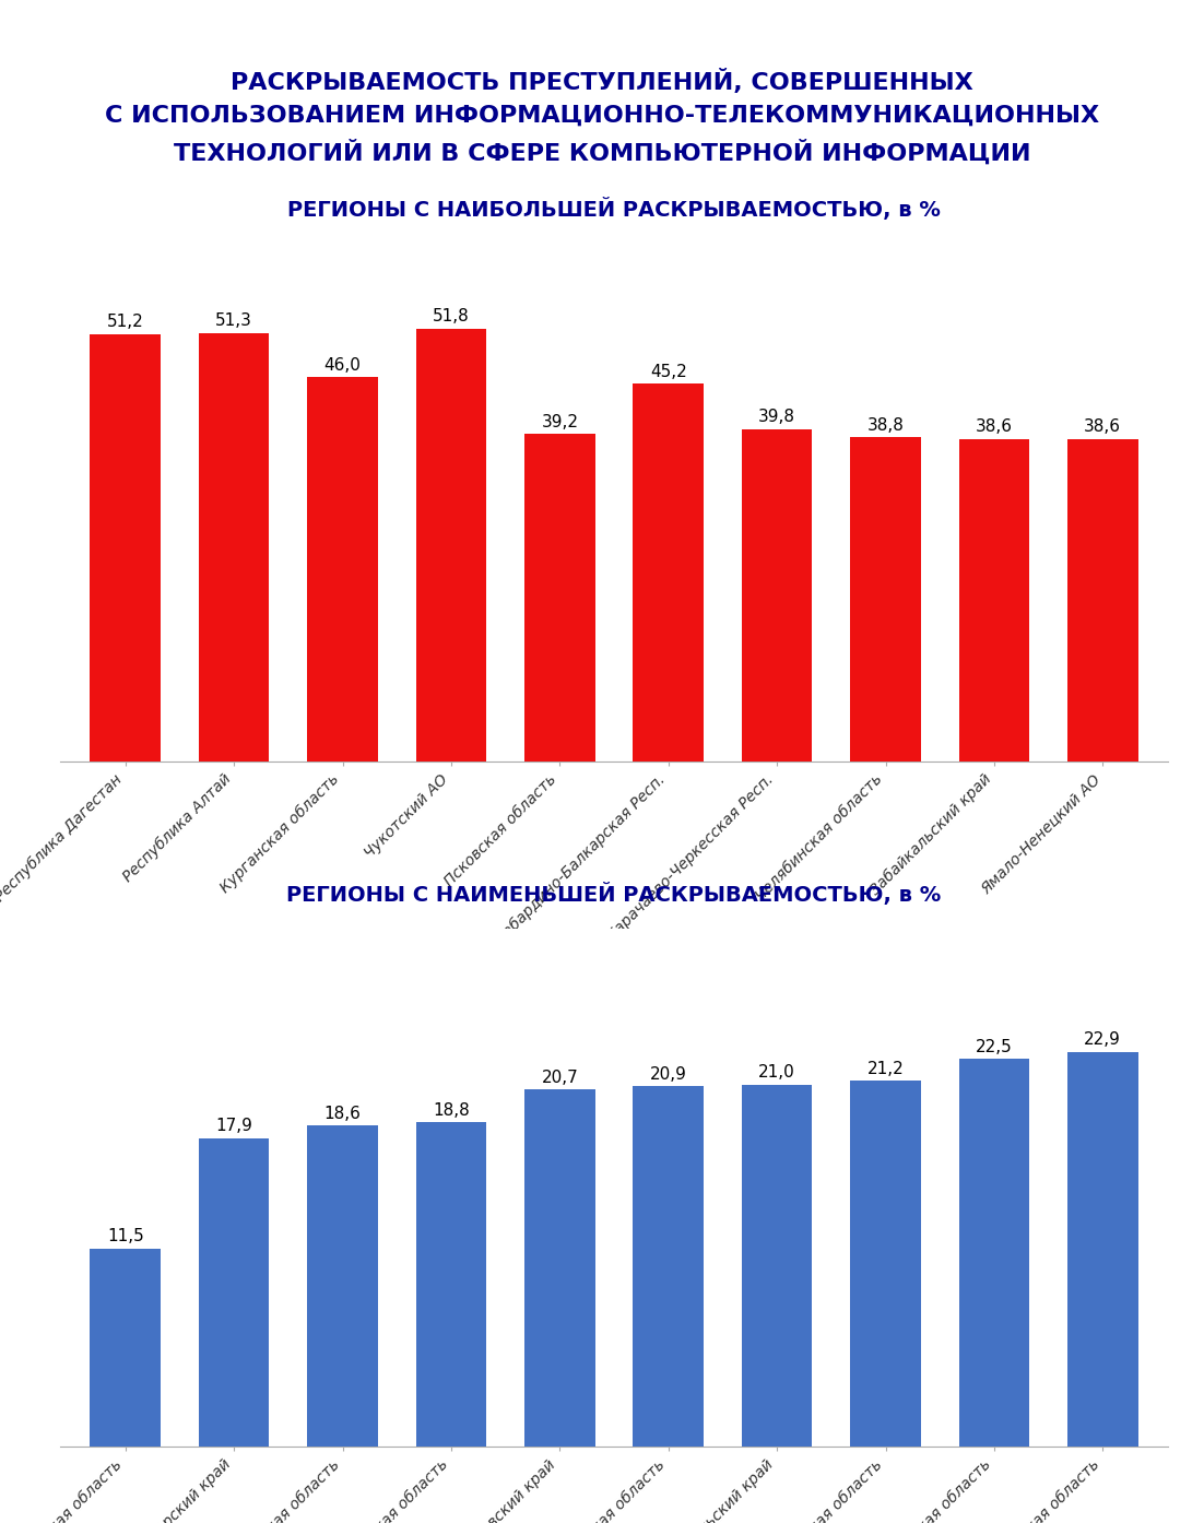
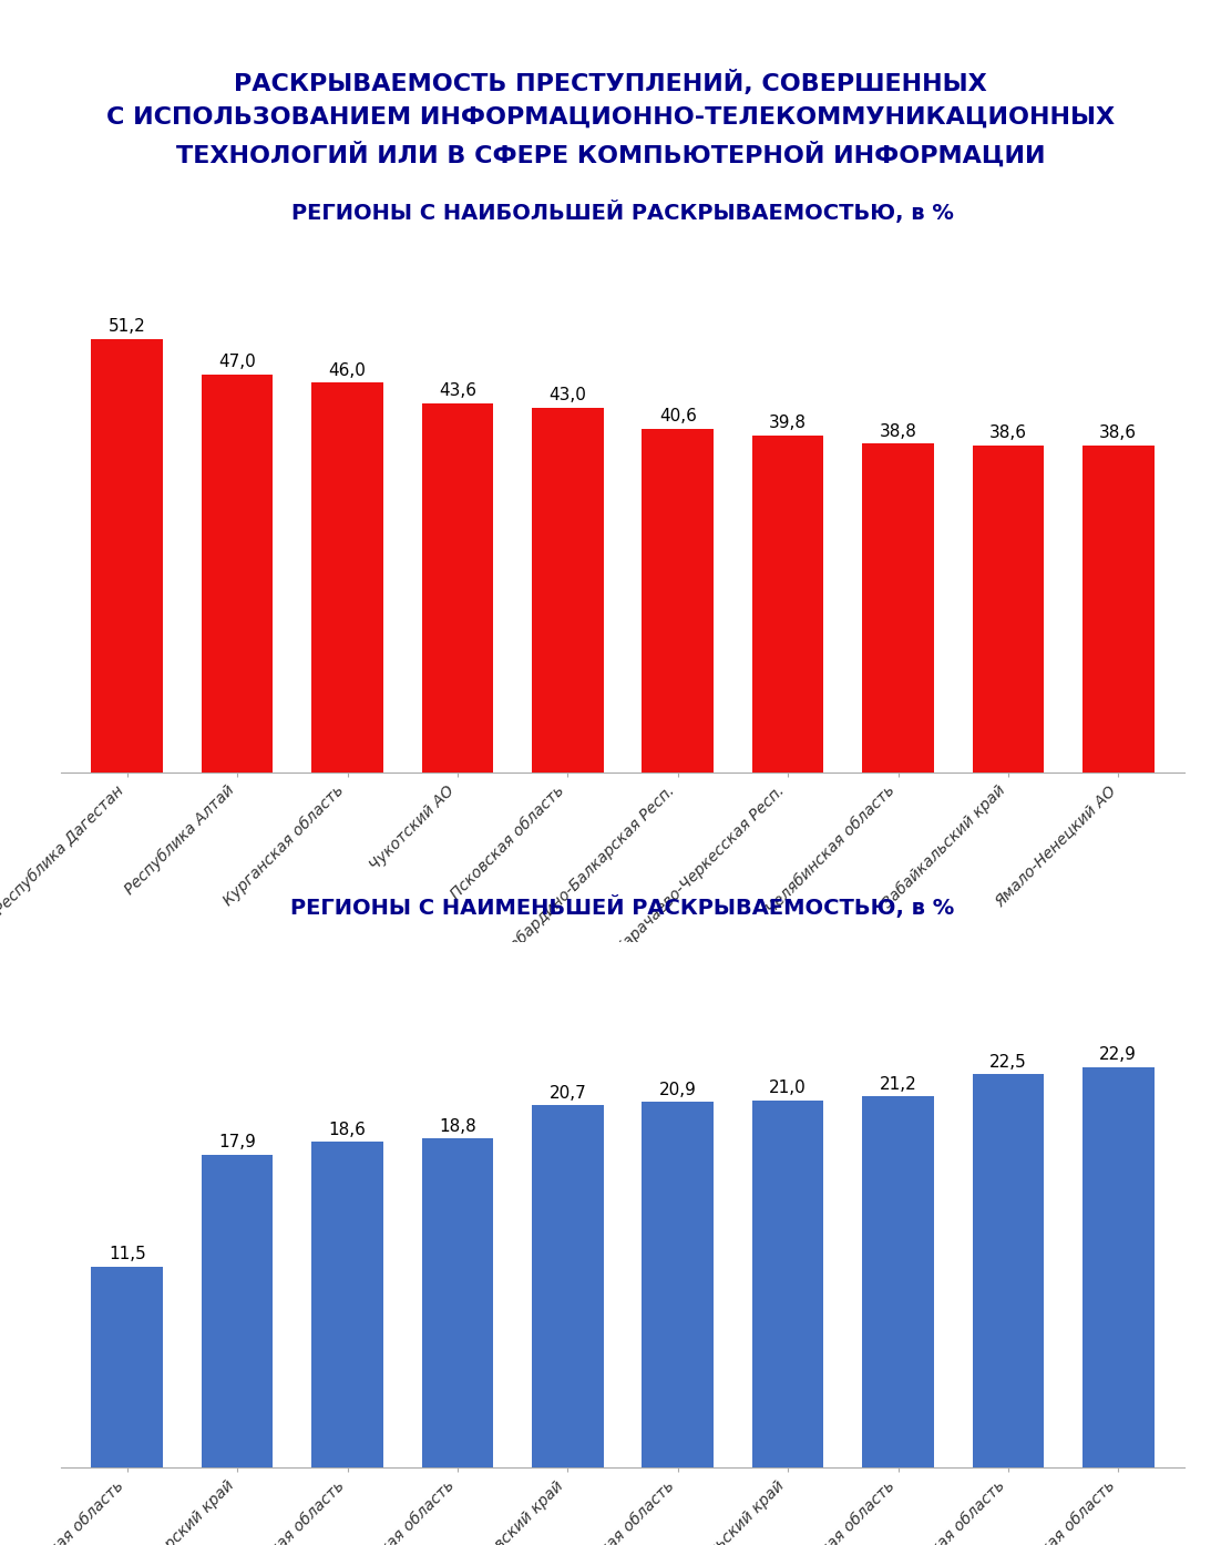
РЕГИОНЫ С НАИБОЛЬШЕЙ РАСКРЫВАЕМОСТЬЮ, в %/Республика Алтай: 51,3 -> 47,0
РЕГИОНЫ С НАИБОЛЬШЕЙ РАСКРЫВАЕМОСТЬЮ, в %/Чукотский АО: 51,8 -> 43,6
РЕГИОНЫ С НАИБОЛЬШЕЙ РАСКРЫВАЕМОСТЬЮ, в %/Псковская область: 39,2 -> 43,0
РЕГИОНЫ С НАИБОЛЬШЕЙ РАСКРЫВАЕМОСТЬЮ, в %/Кабардино-Балкарская Респ.: 45,2 -> 40,6
